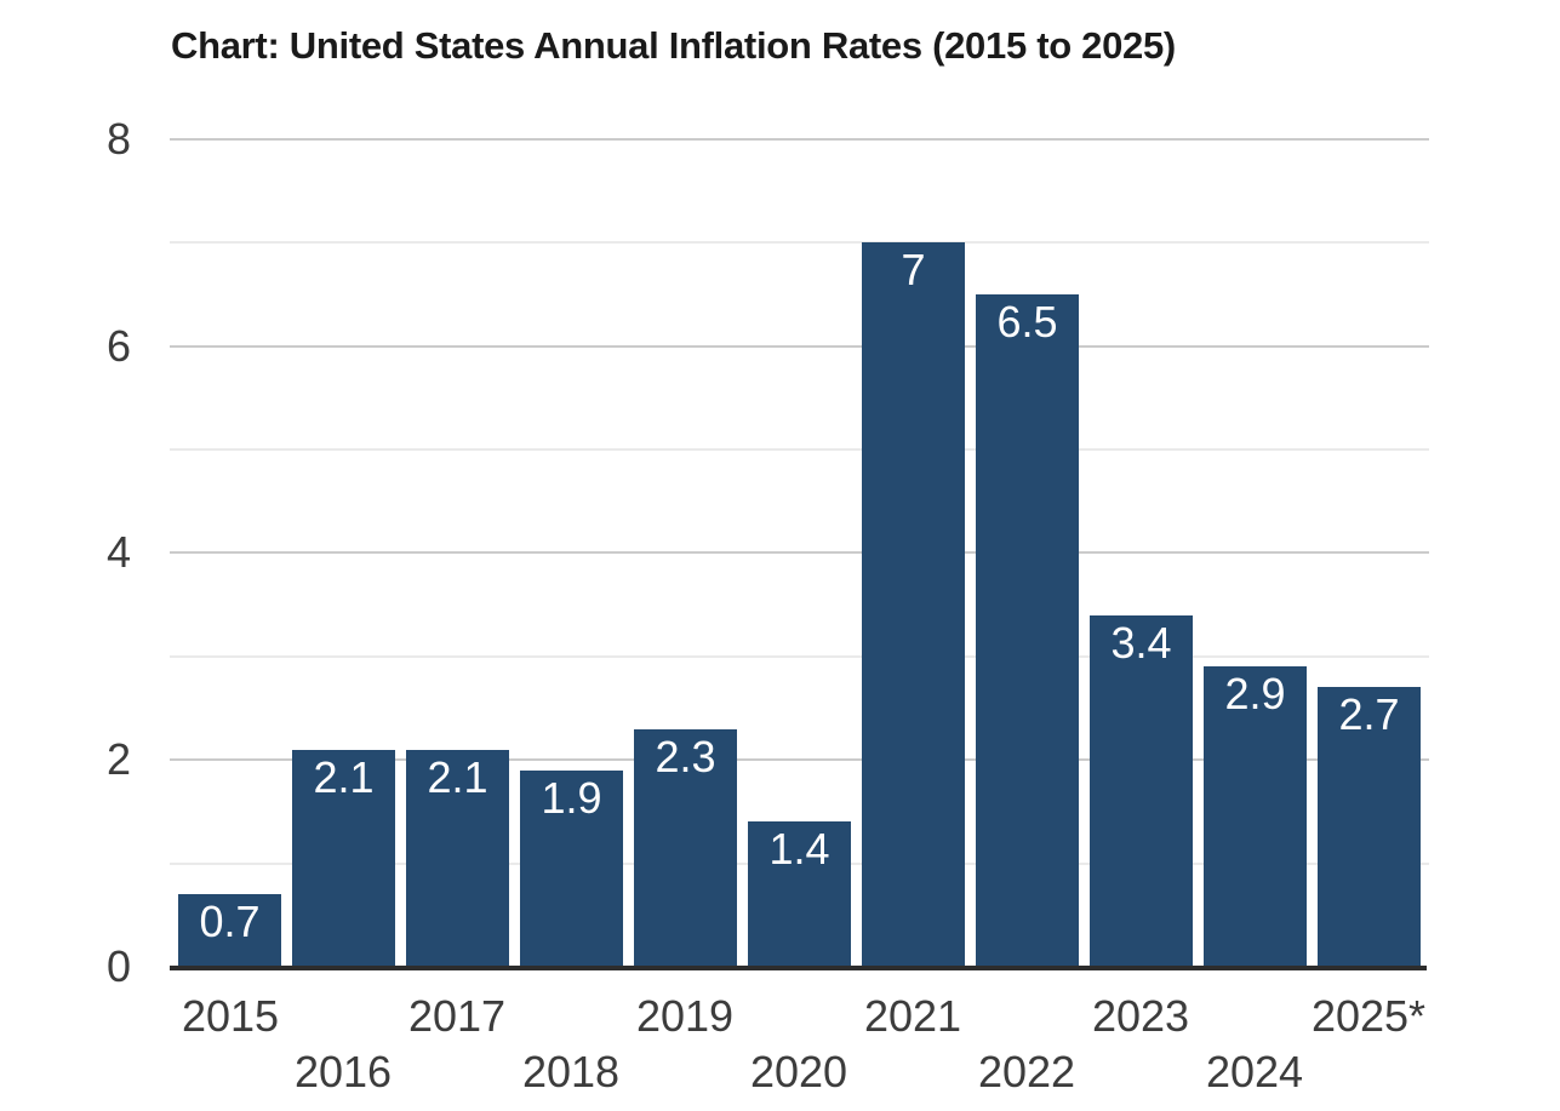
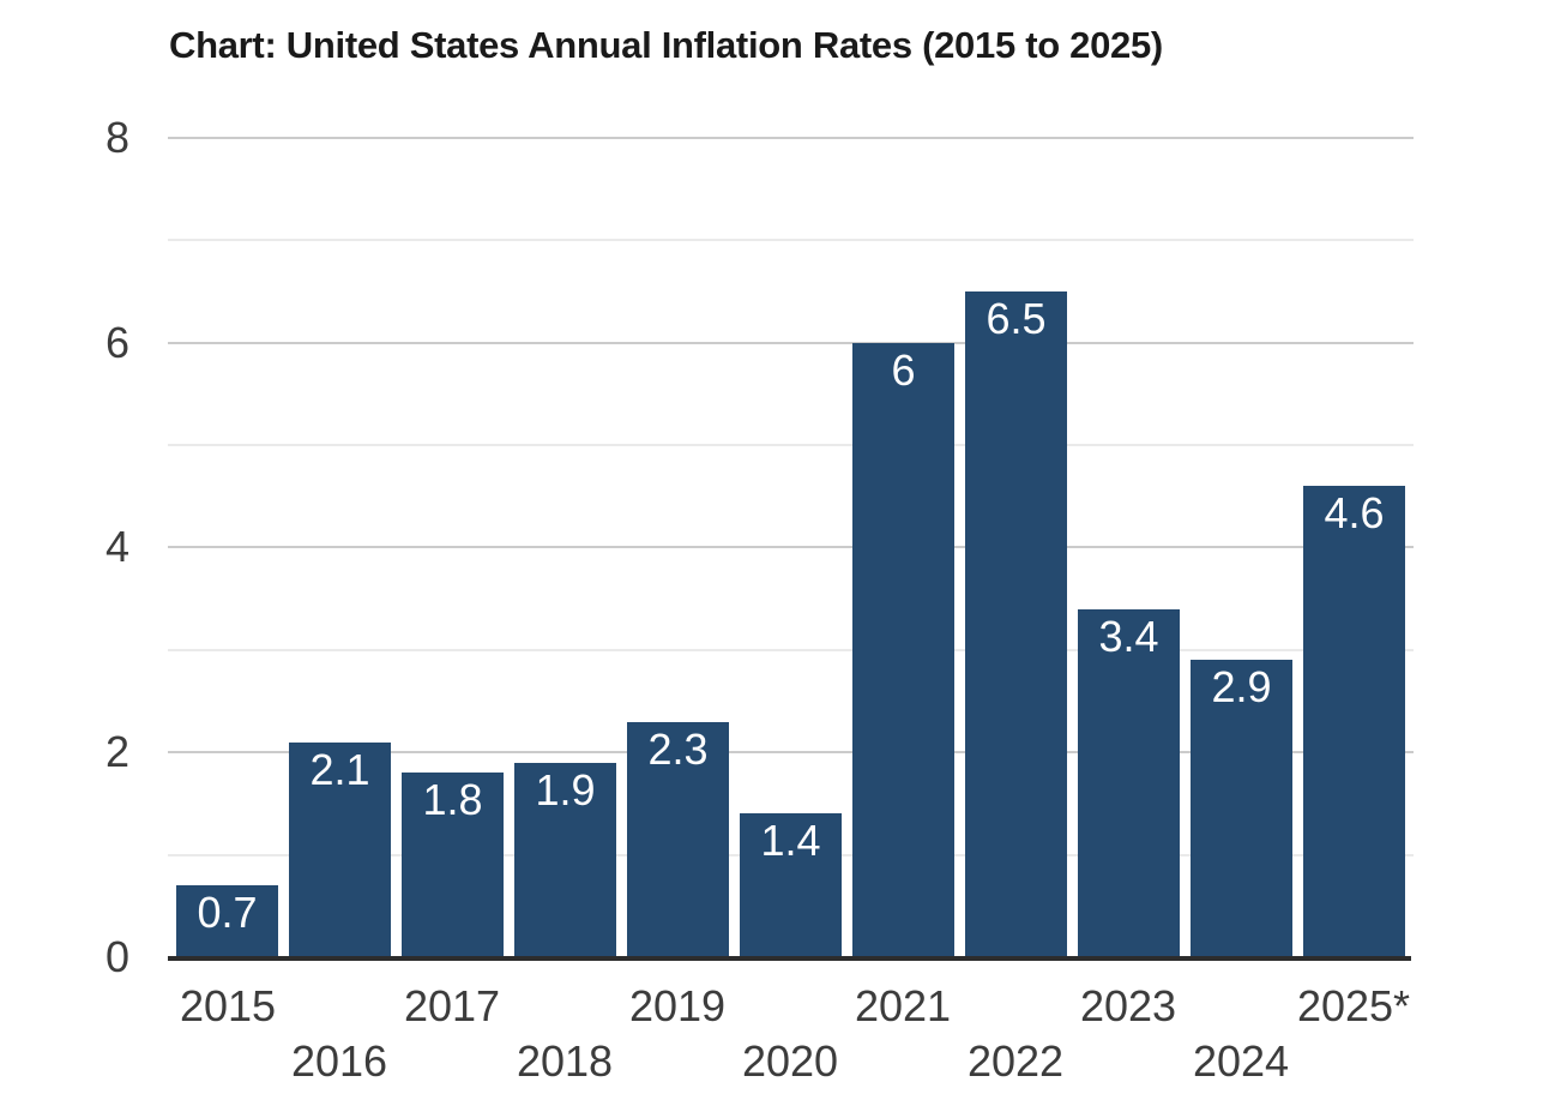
2017: 2.1 -> 1.8
2021: 7 -> 6
2025*: 2.7 -> 4.6
